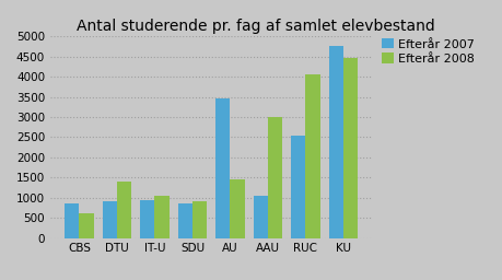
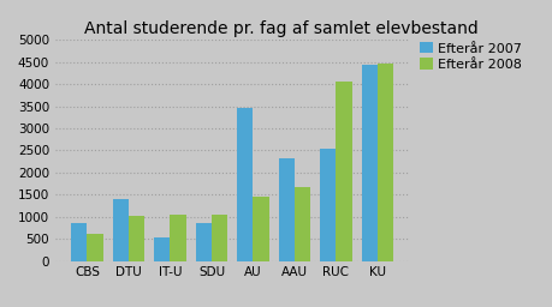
Efterår 2007/DTU: 900 -> 1400
Efterår 2008/DTU: 1400 -> 1020
Efterår 2007/IT-U: 950 -> 540
Efterår 2008/SDU: 900 -> 1060
Efterår 2007/AAU: 1050 -> 2330
Efterår 2008/AAU: 3000 -> 1680
Efterår 2007/KU: 4750 -> 4430
